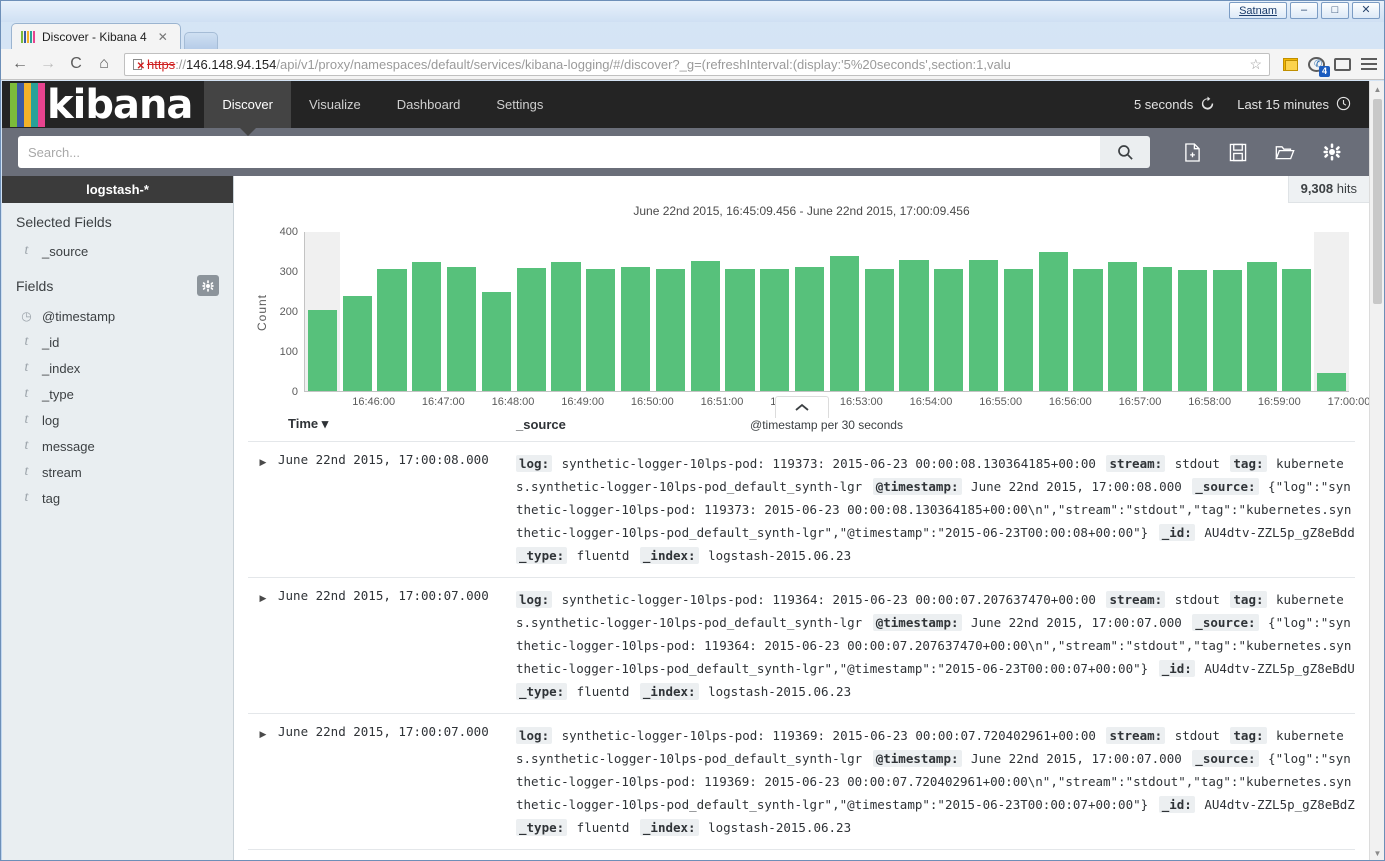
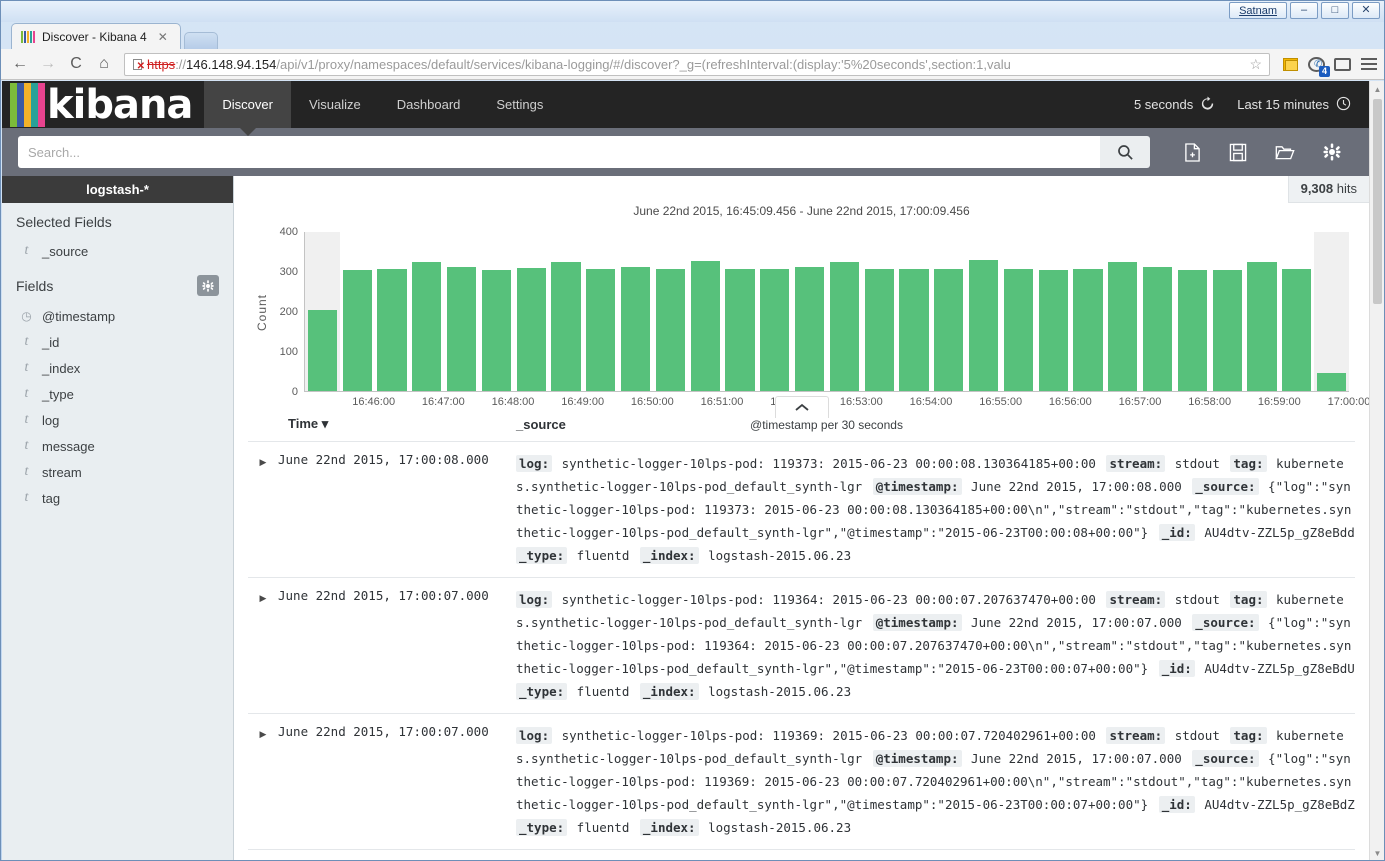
16:46:00: 240 -> 300
16:48:00: 250 -> 300
16:53:00: 340 -> 320
16:54:00: 330 -> 310
16:56:00: 350 -> 300
